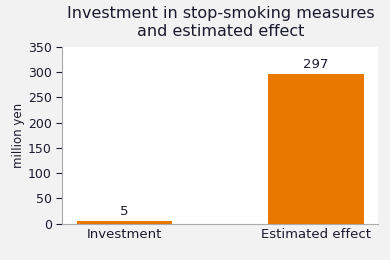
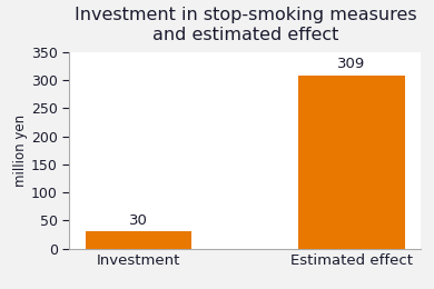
Investment: 5 -> 30
Estimated effect: 297 -> 309
